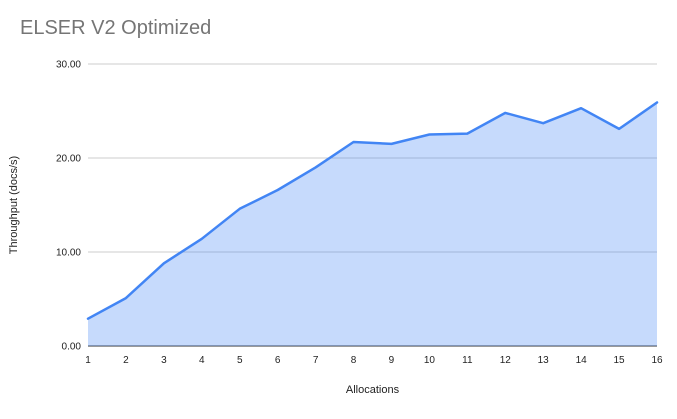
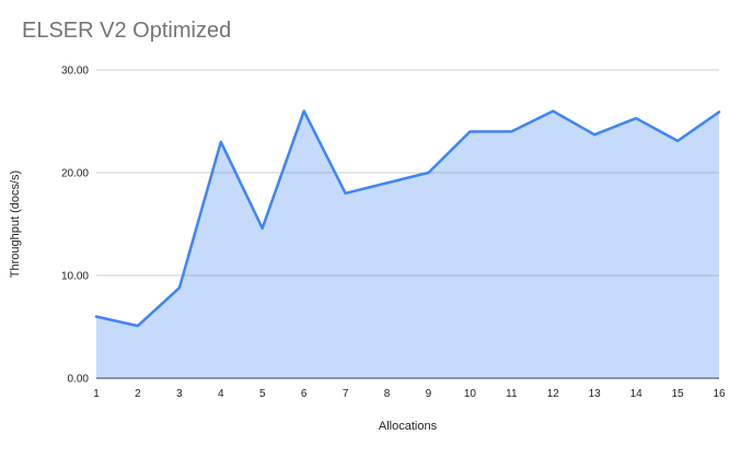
1: 3 -> 6
4: 11 -> 23
6: 17 -> 26
7: 19 -> 18
8: 22 -> 19
9: 22 -> 20
10: 22 -> 24
11: 23 -> 24
12: 25 -> 26
